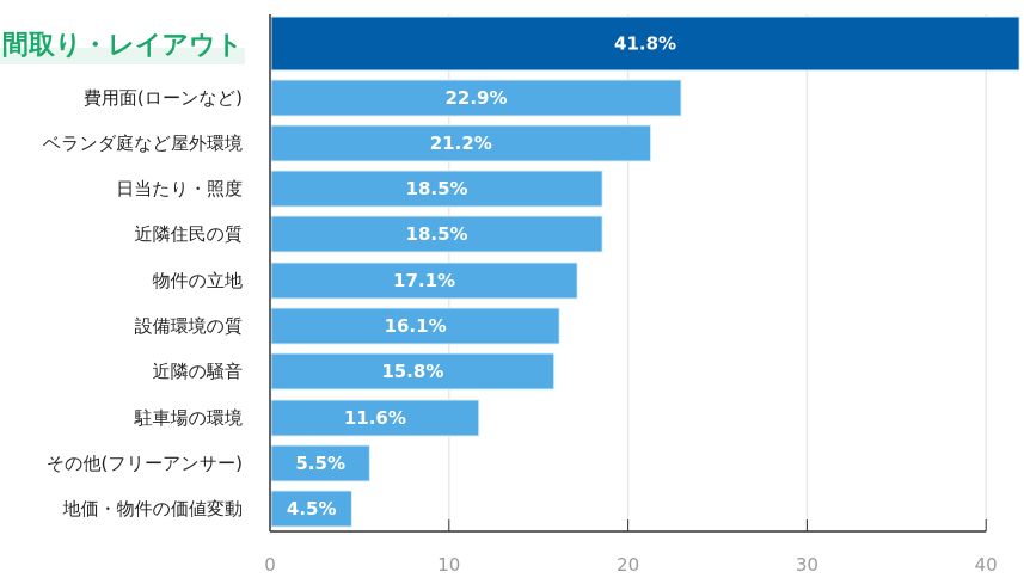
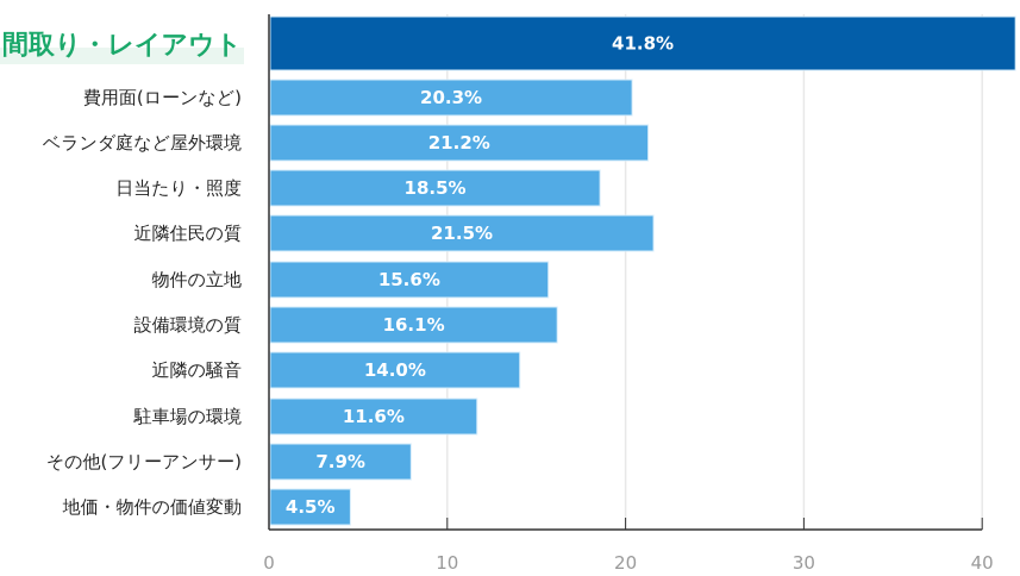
費用面(ローンなど): 22.9% -> 20.3%
近隣住民の質: 18.5% -> 21.5%
物件の立地: 17.1% -> 15.6%
近隣の騒音: 15.8% -> 14.0%
その他(フリーアンサー): 5.5% -> 7.9%
